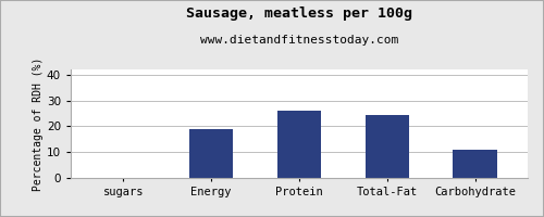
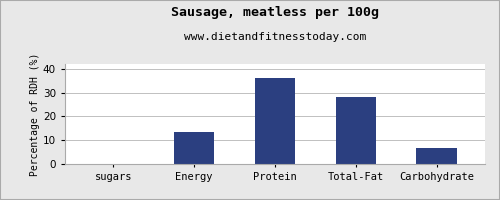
Energy: 19.0 -> 13.3
Protein: 26.0 -> 36.0
Total-Fat: 24.5 -> 28.3
Carbohydrate: 11.0 -> 6.7
